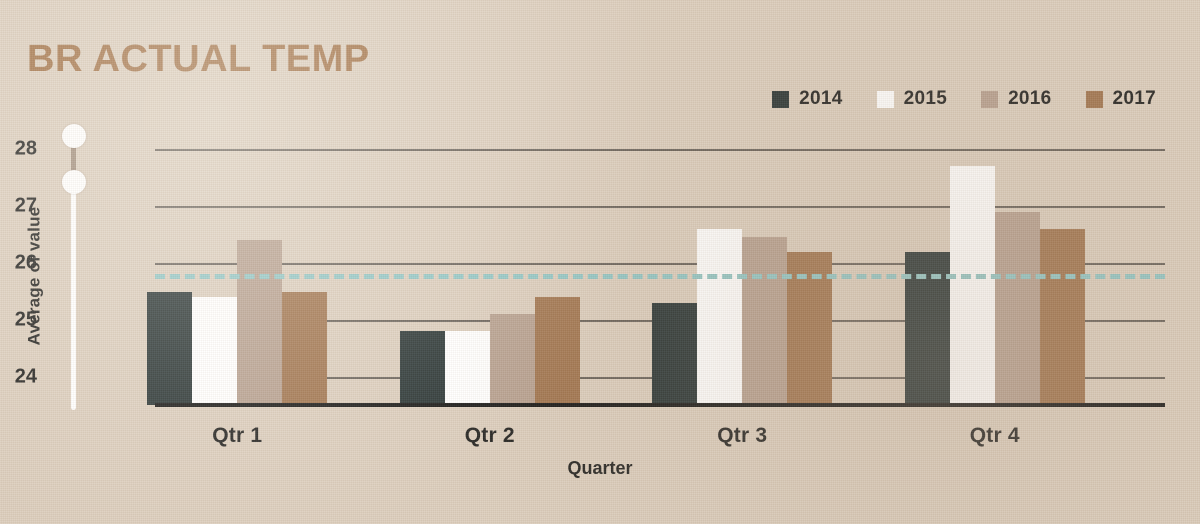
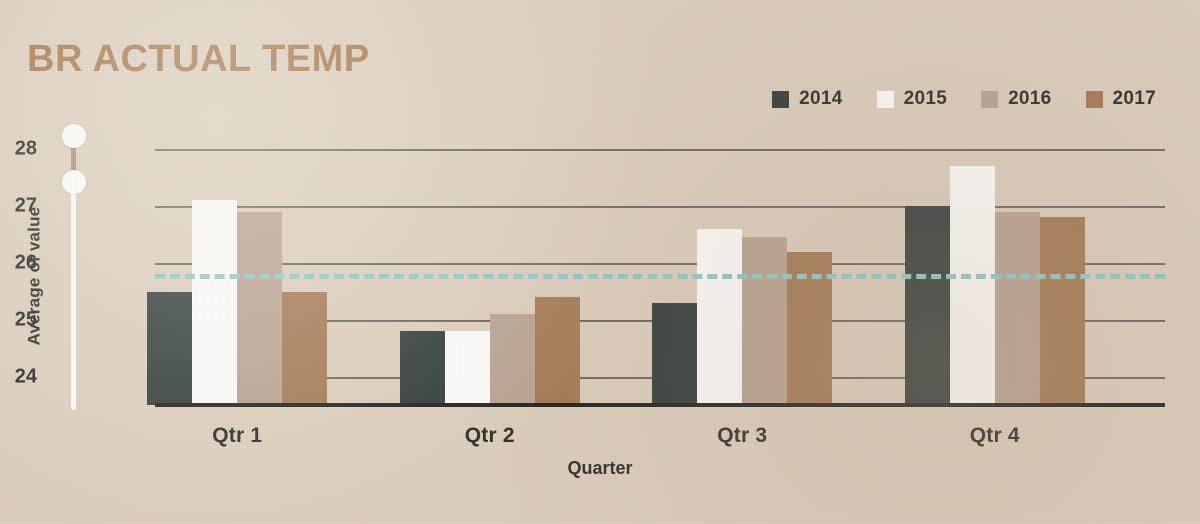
2015/Qtr 1: 25.4 -> 27.1
2016/Qtr 1: 26.4 -> 26.9
2014/Qtr 4: 26.2 -> 27.0
2017/Qtr 4: 26.6 -> 26.8
